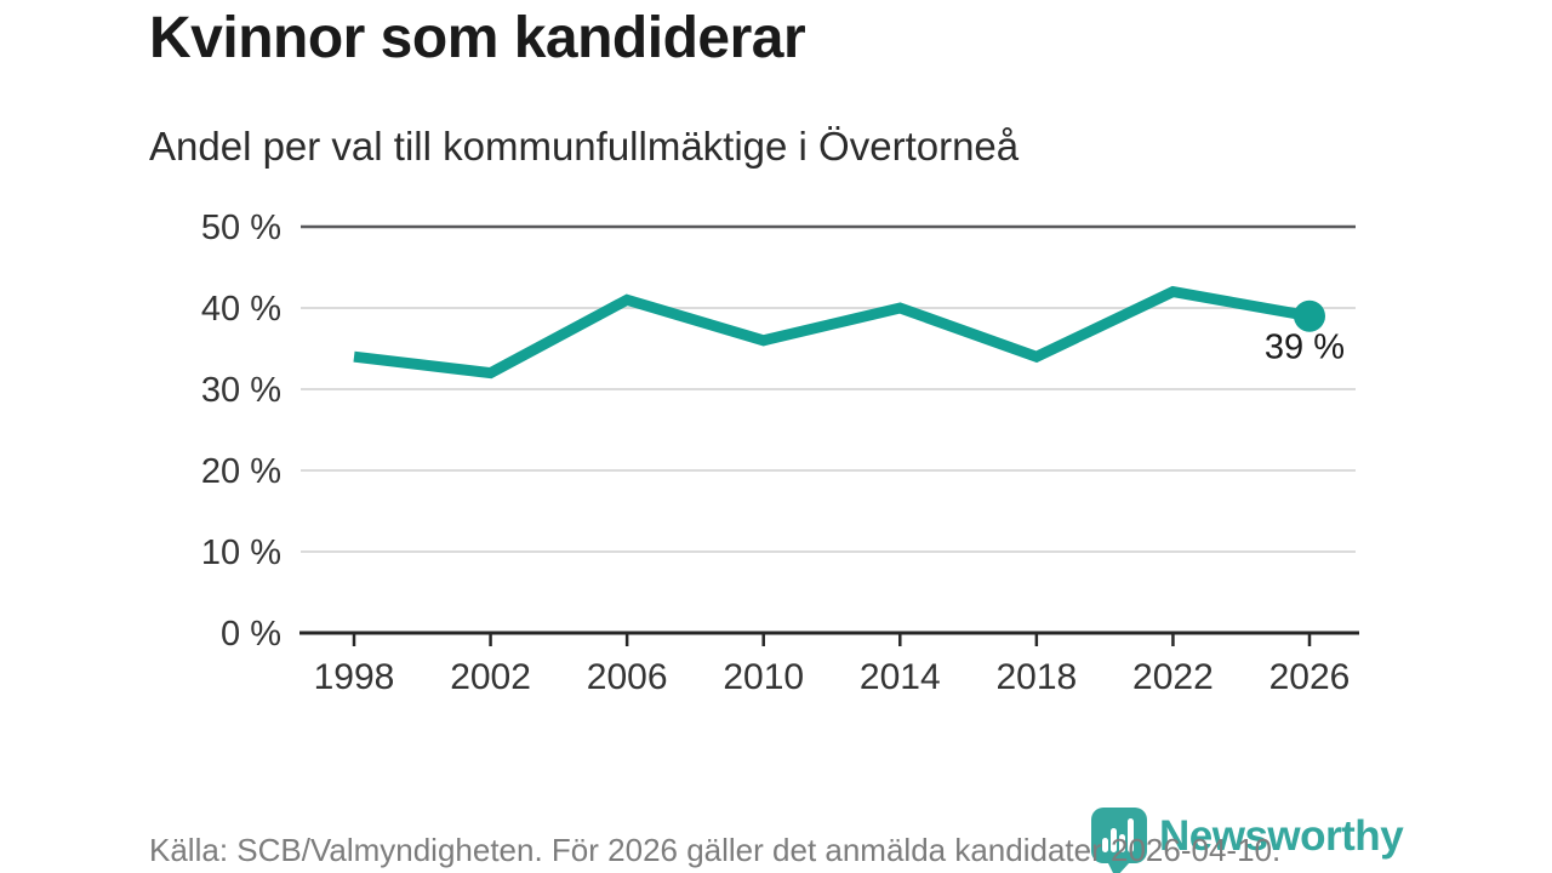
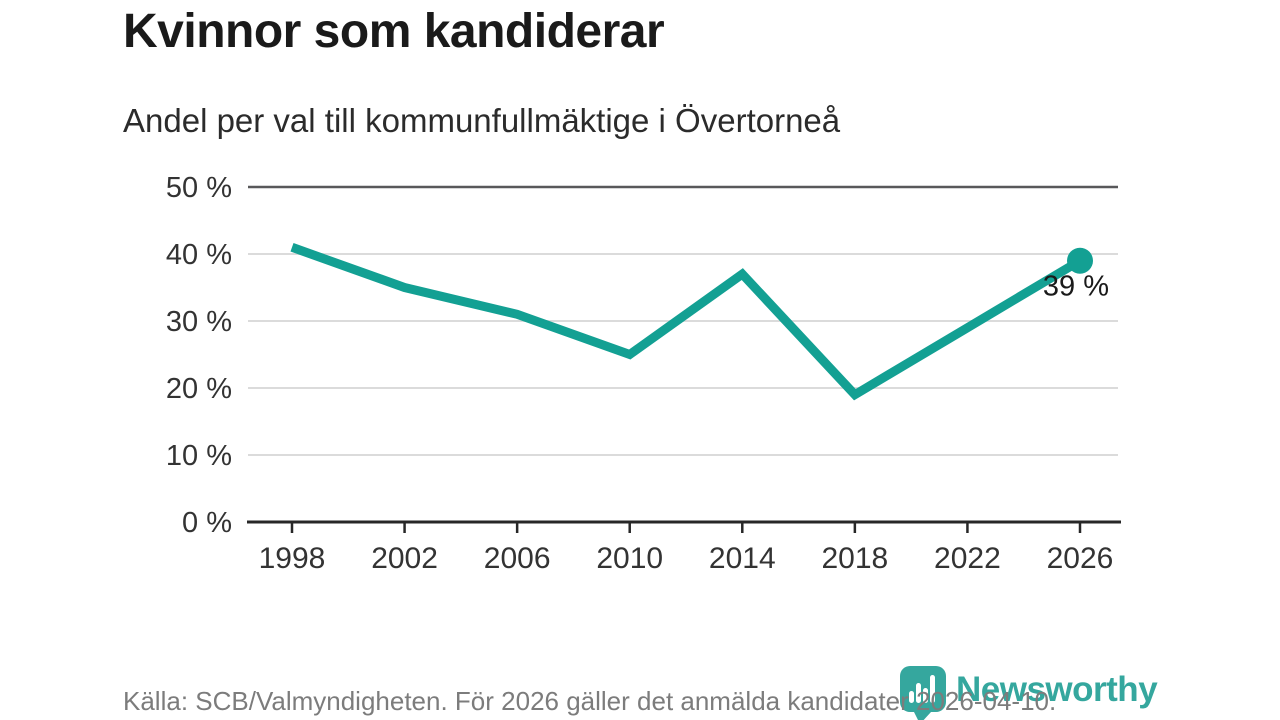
1998: 34% -> 41%
2002: 32% -> 35%
2006: 41% -> 31%
2010: 36% -> 25%
2014: 40% -> 37%
2018: 34% -> 19%
2022: 42% -> 29%
